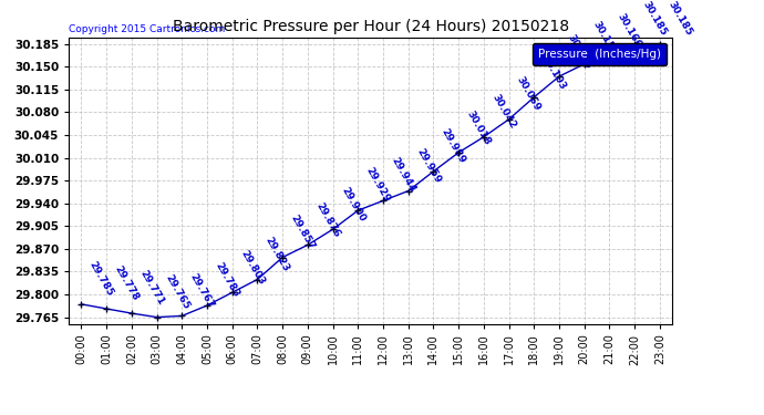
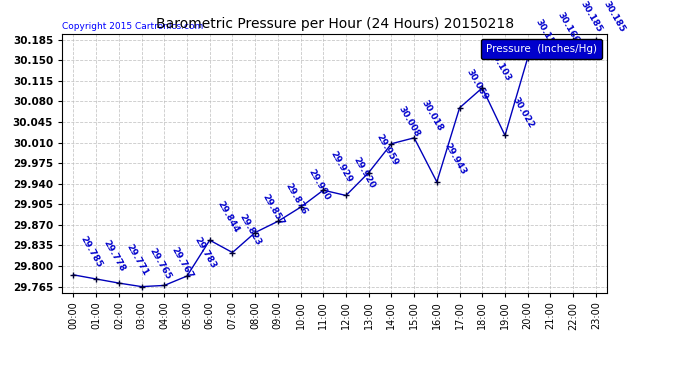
06:00: 29.803 -> 29.844
12:00: 29.944 -> 29.920
14:00: 29.989 -> 30.008
16:00: 30.042 -> 29.943
19:00: 30.135 -> 30.022
